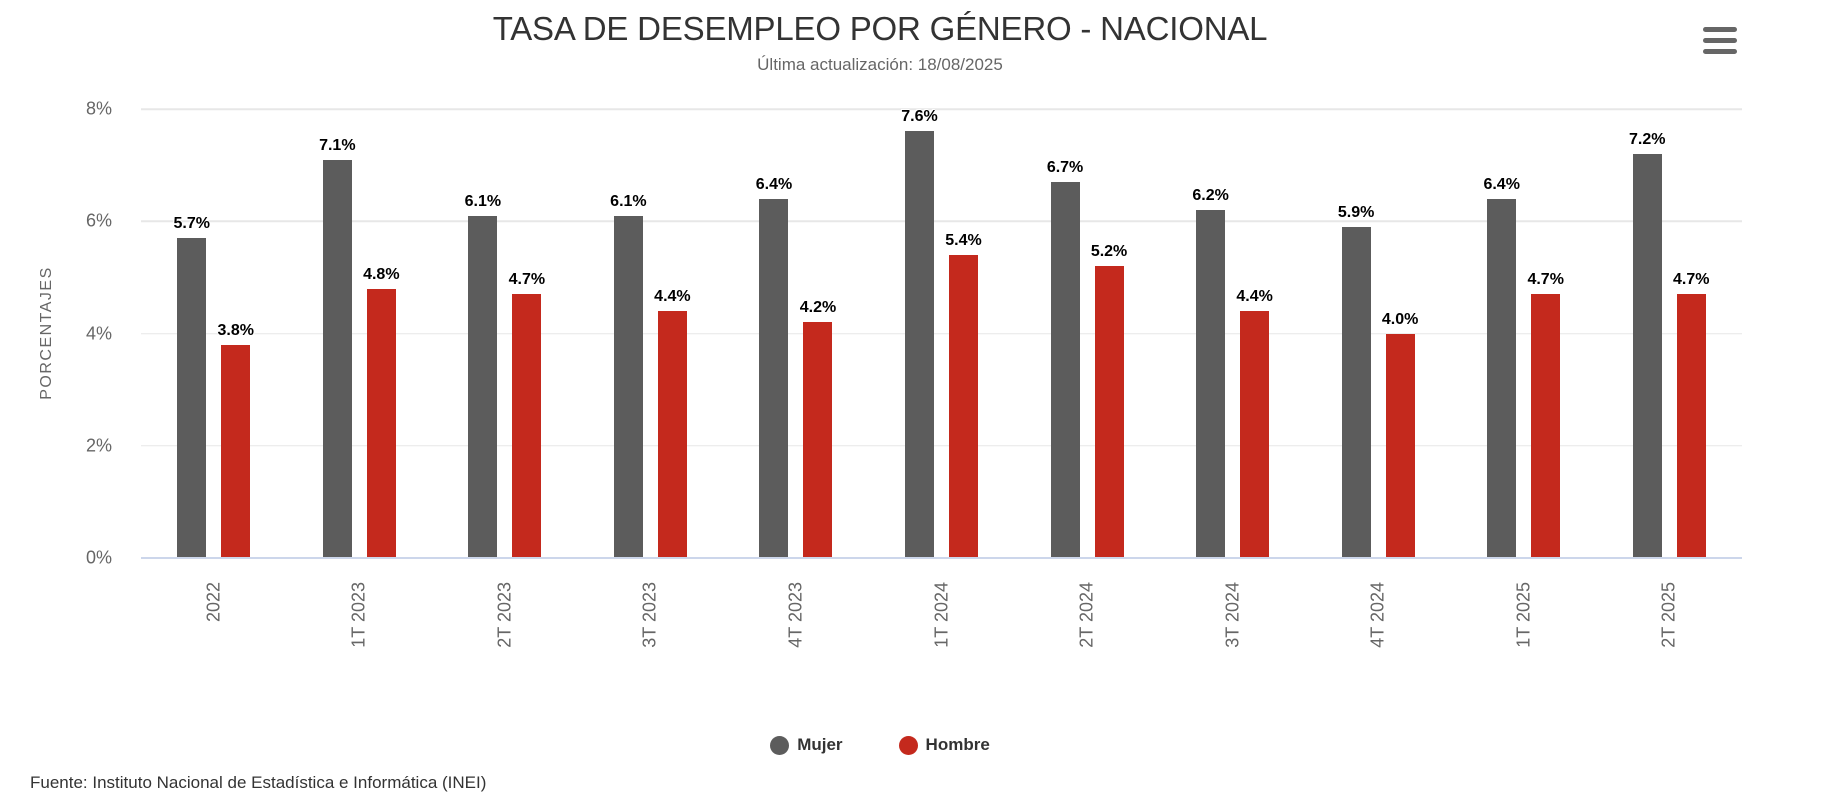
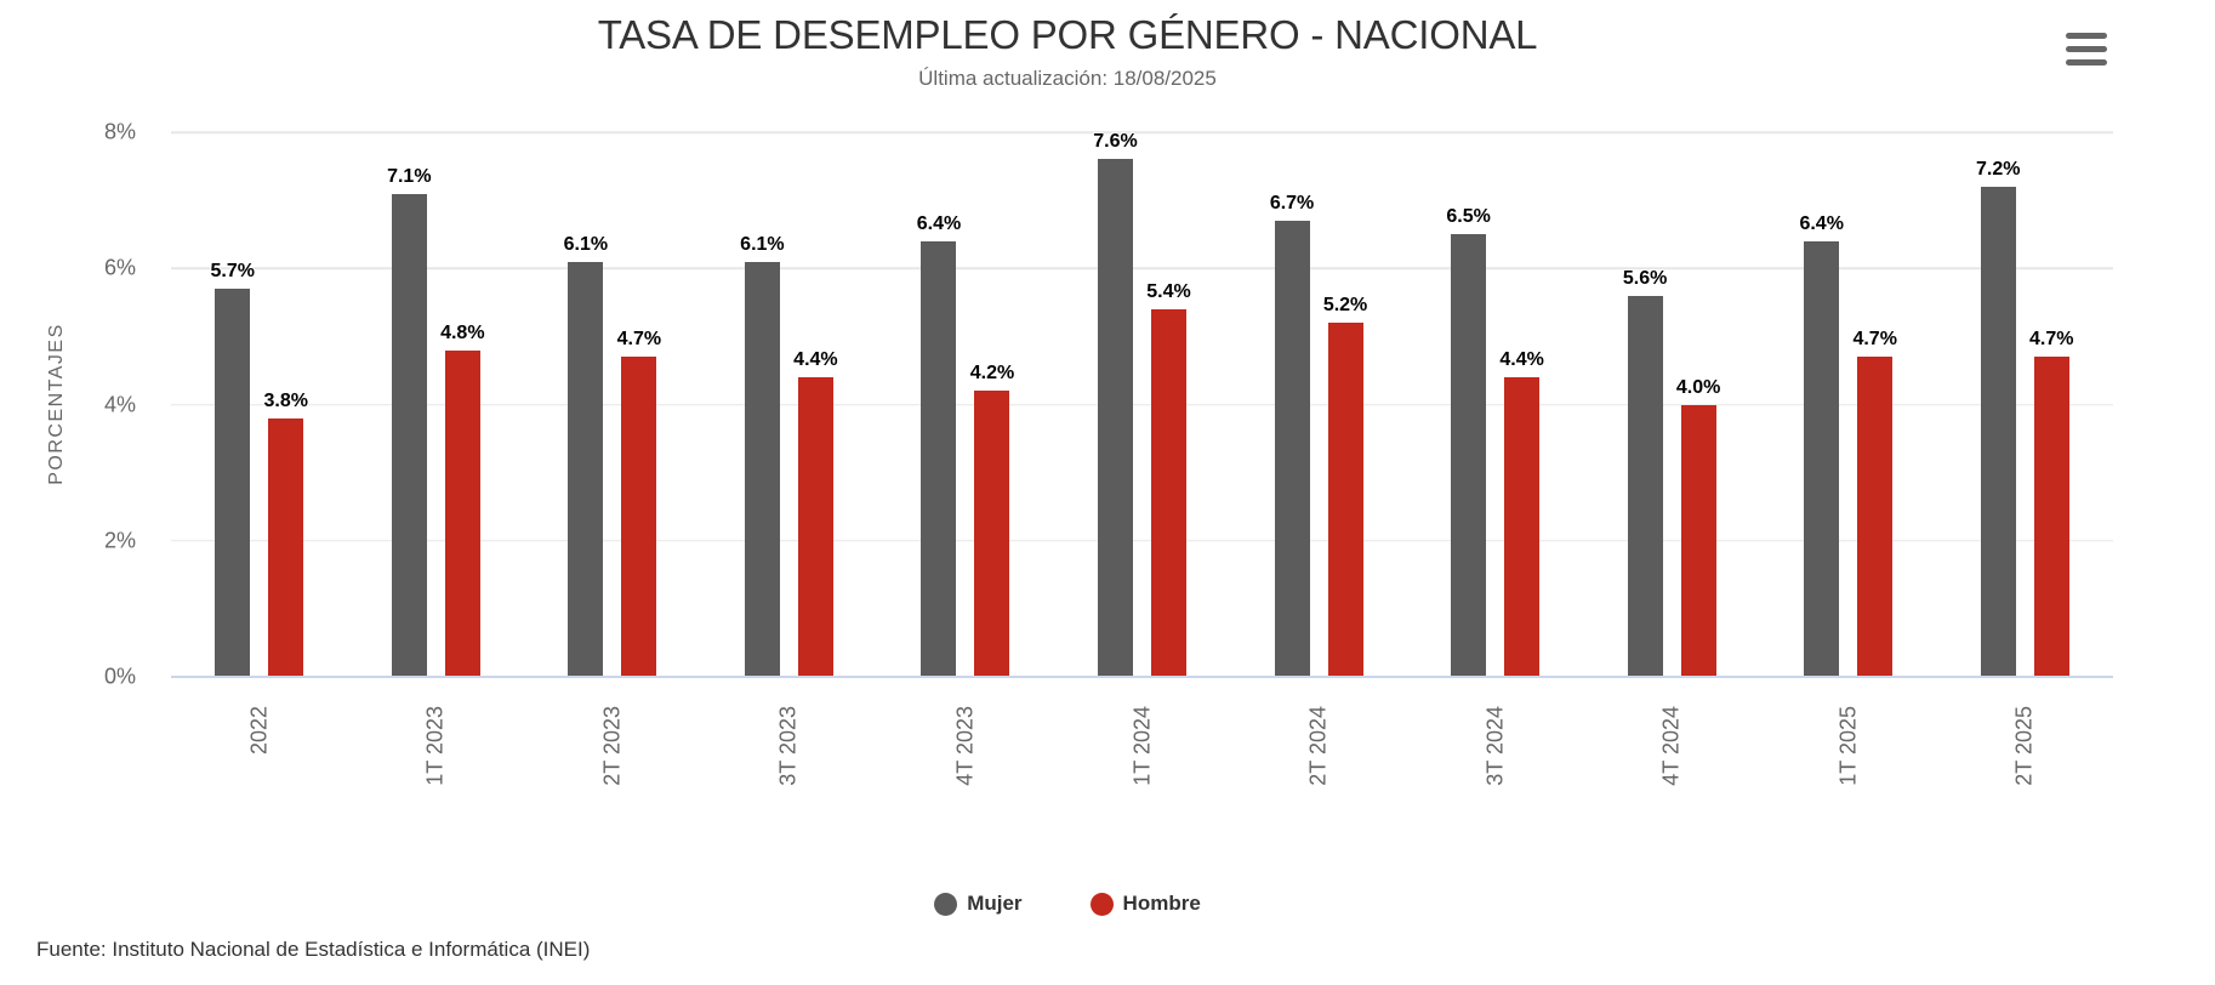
Mujer/3T 2024: 6.2% -> 6.5%
Mujer/4T 2024: 5.9% -> 5.6%
